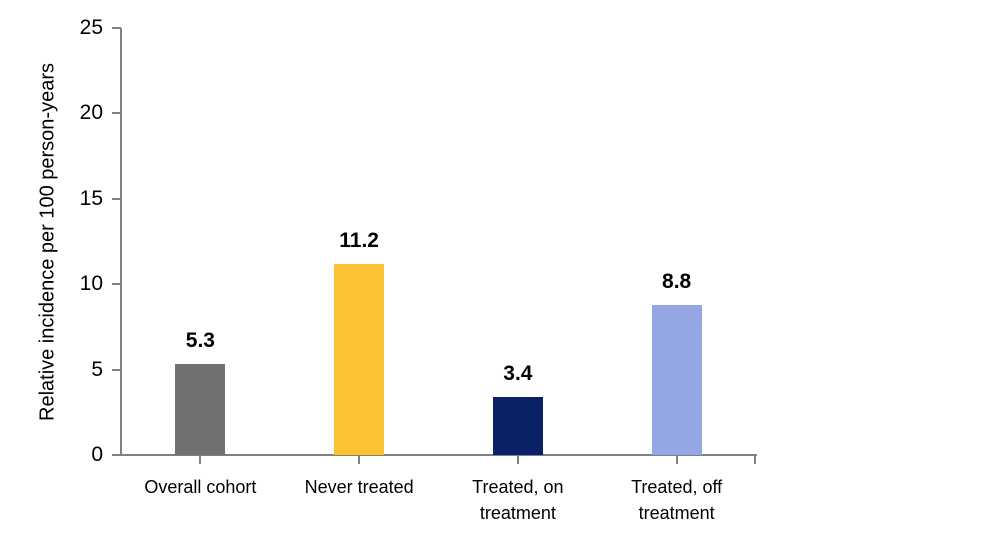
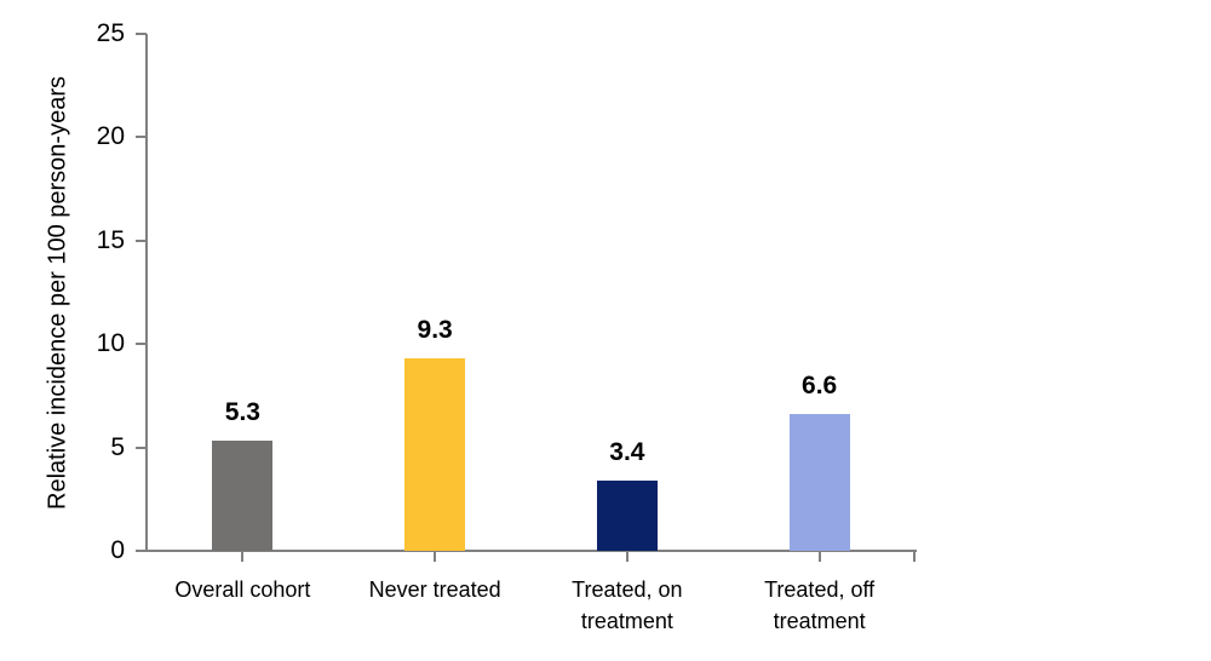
Never treated: 11.2 -> 9.3
Treated, off treatment: 8.8 -> 6.6
